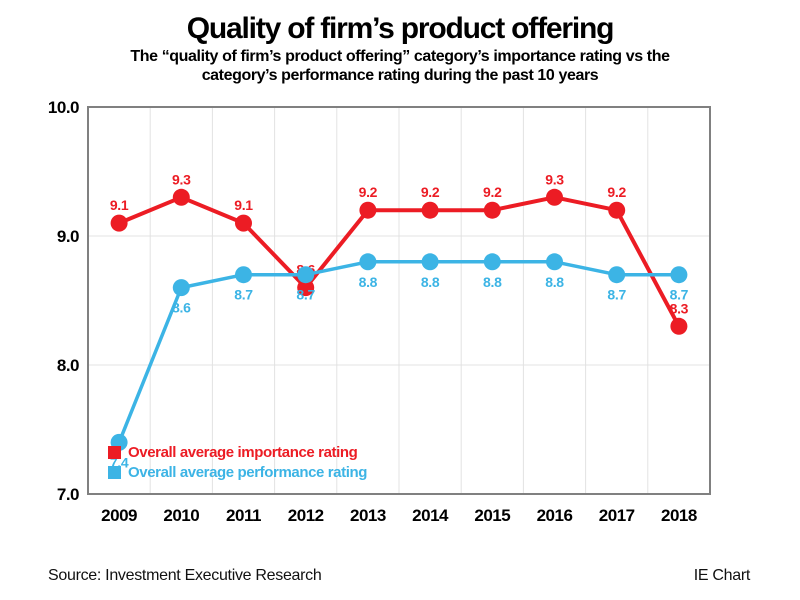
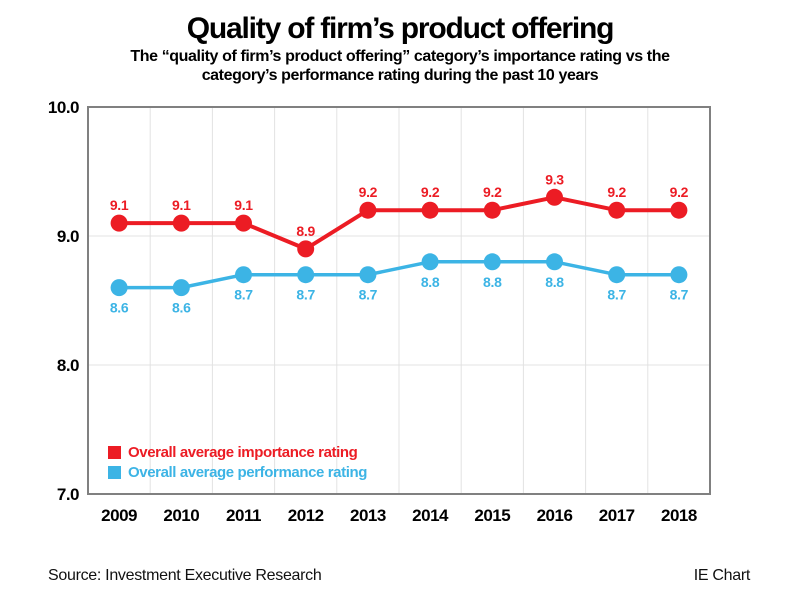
Overall average performance rating/2009: 7.4 -> 8.6
Overall average importance rating/2010: 9.3 -> 9.1
Overall average importance rating/2012: 8.6 -> 8.9
Overall average performance rating/2013: 8.8 -> 8.7
Overall average importance rating/2018: 8.3 -> 9.2
